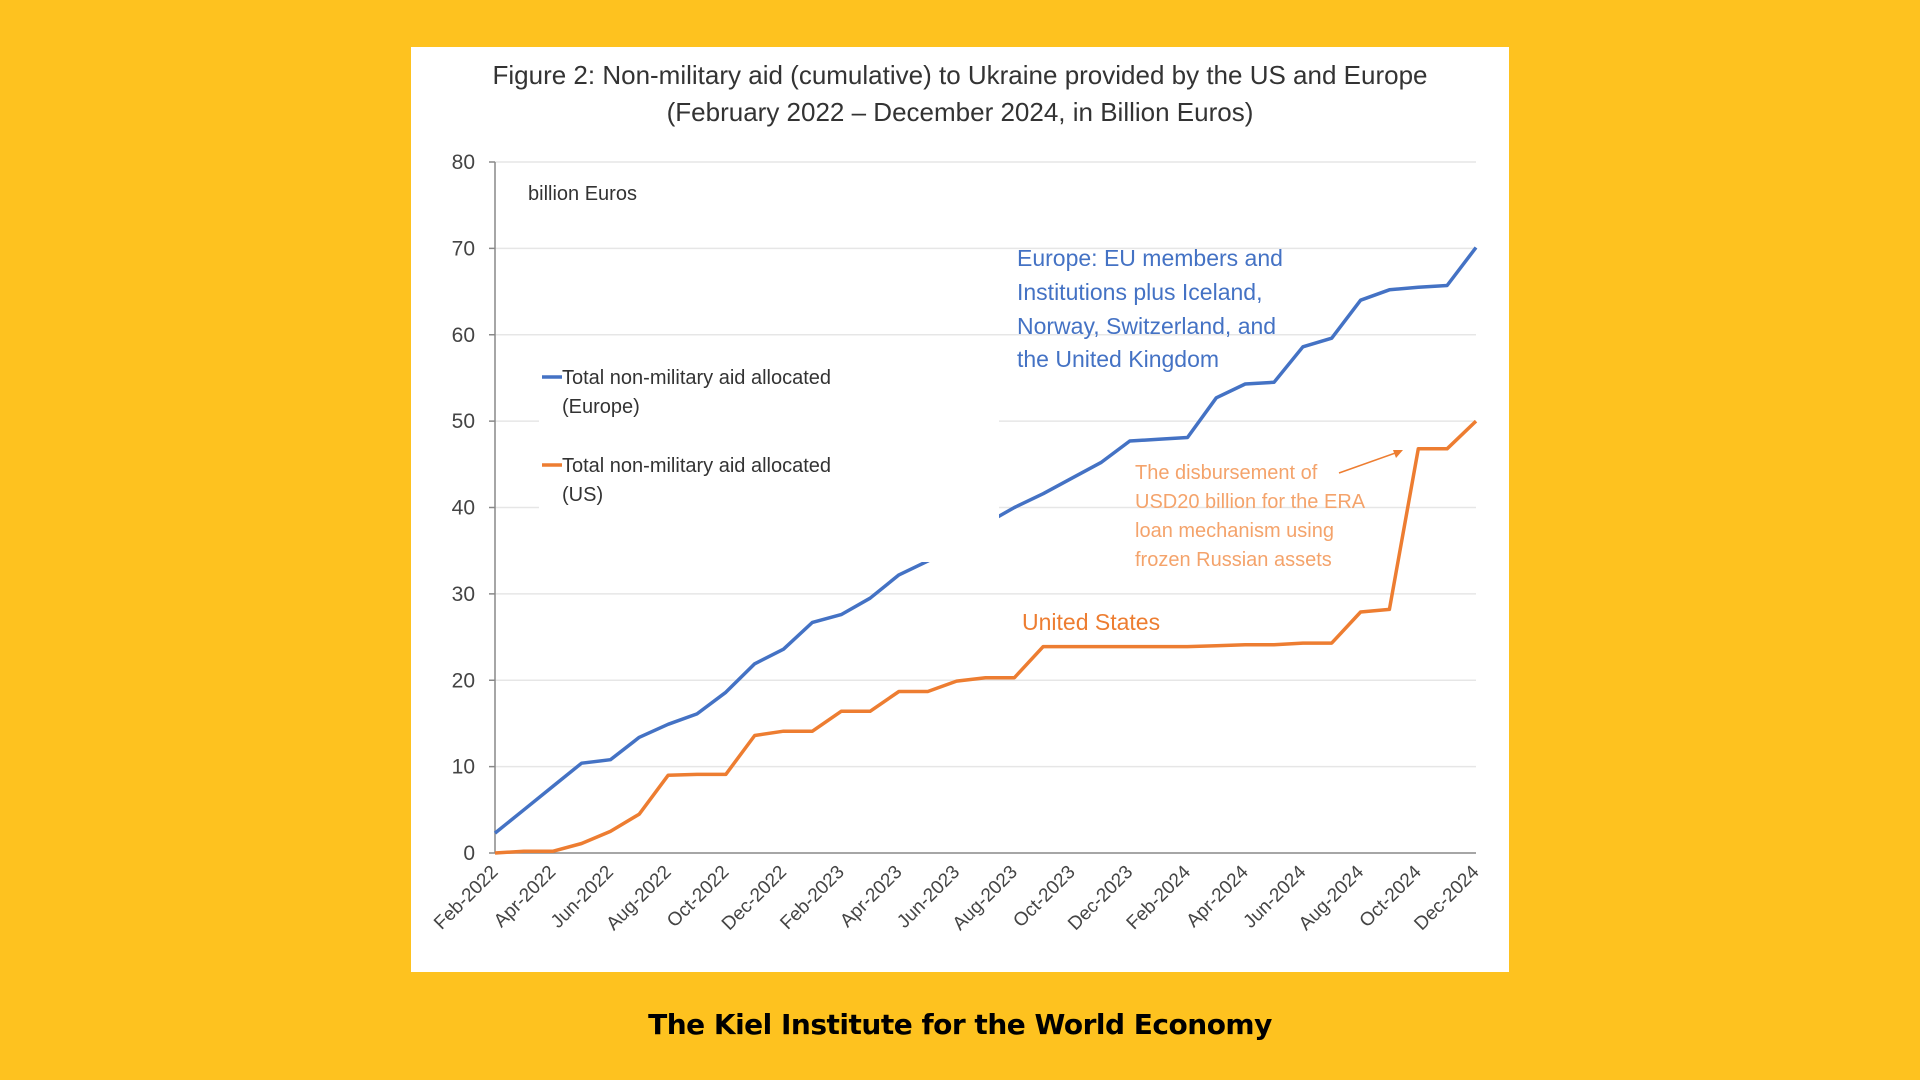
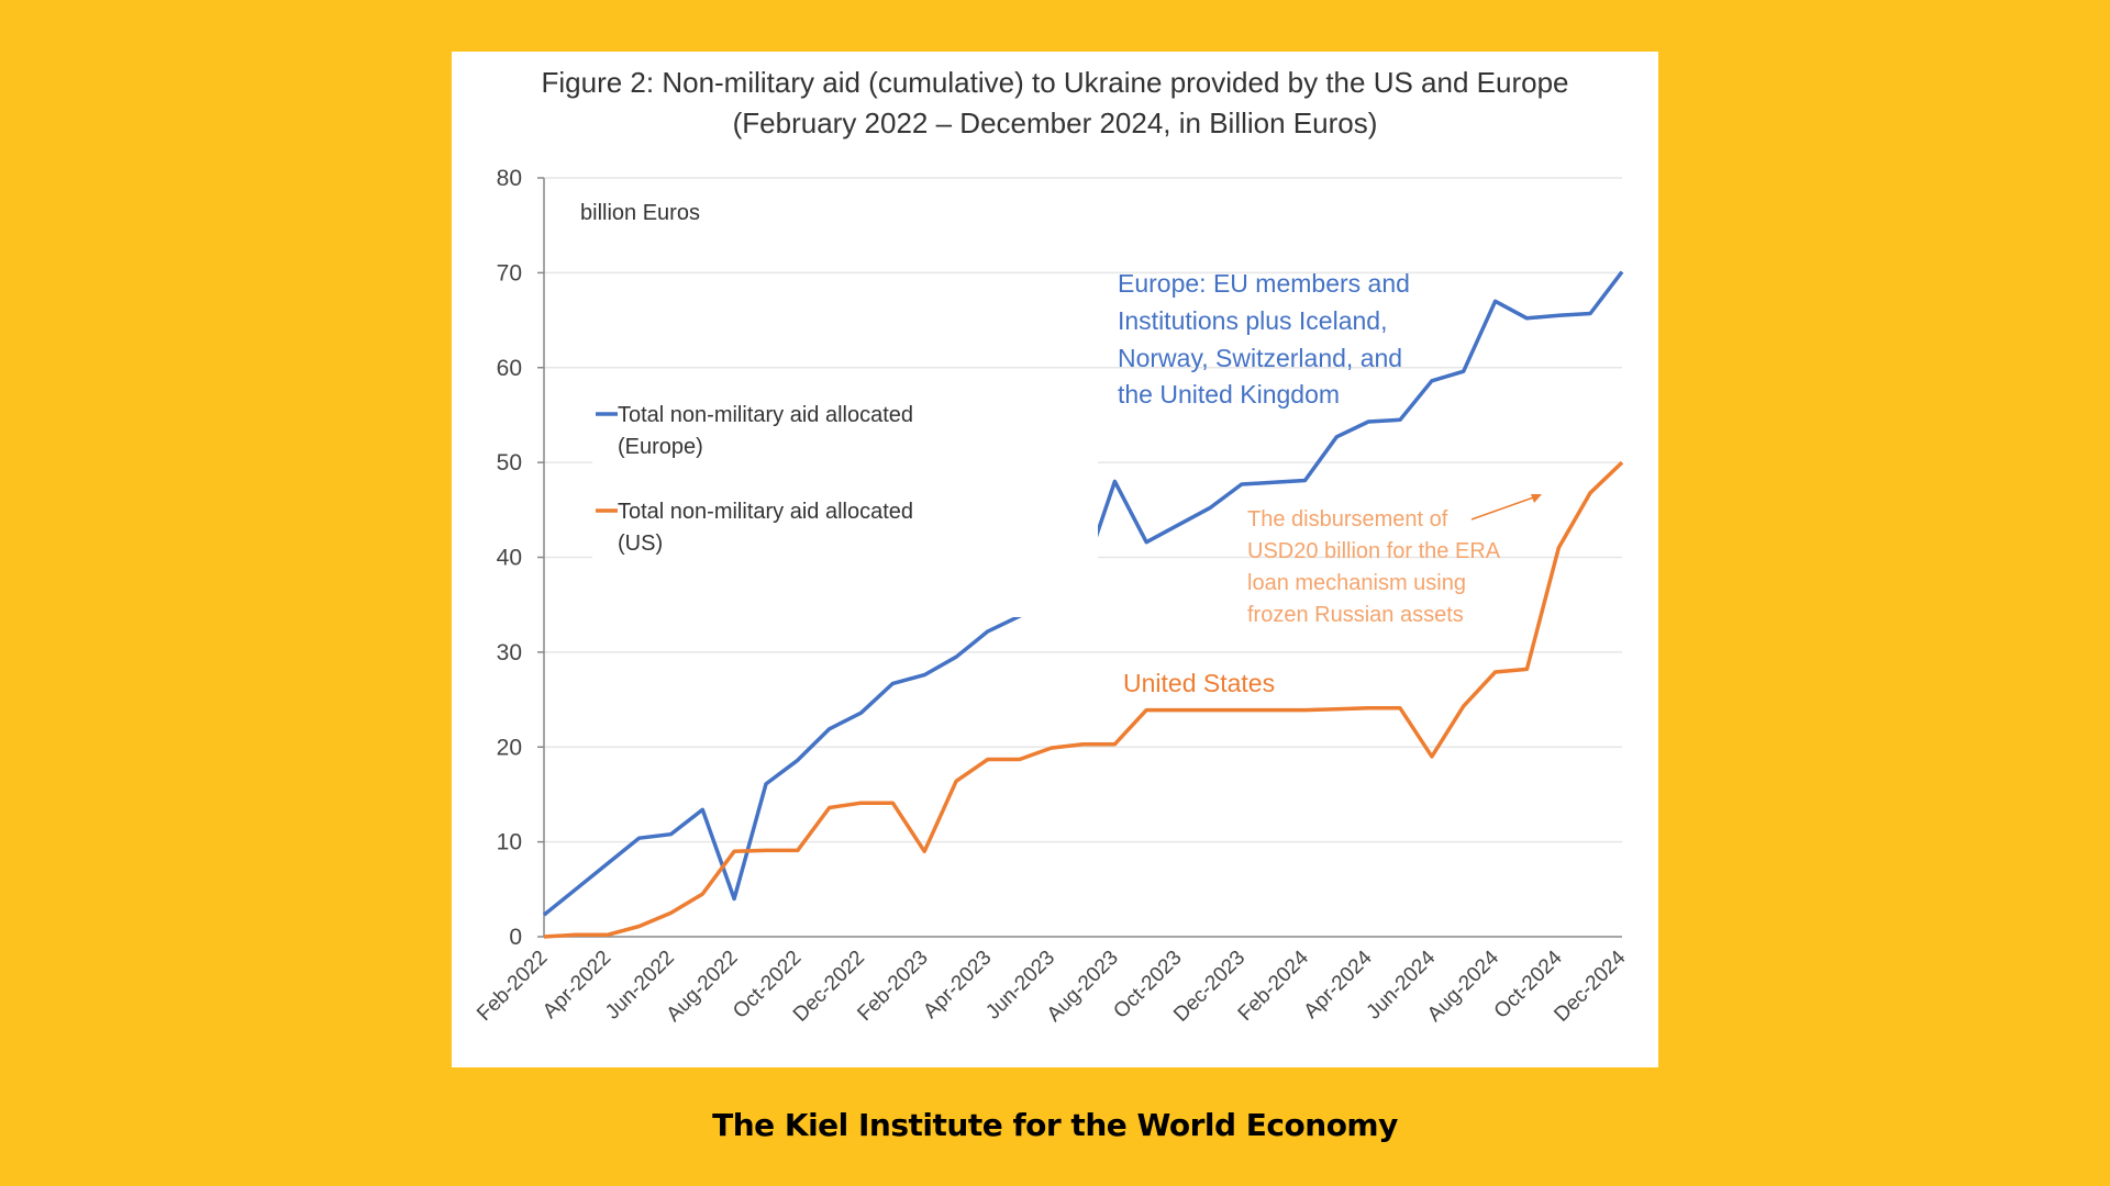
Total non-military aid allocated (Europe)/Aug-2022: 15 -> 4
Total non-military aid allocated (US)/Feb-2023: 16 -> 9
Total non-military aid allocated (Europe)/Aug-2023: 40 -> 48
Total non-military aid allocated (US)/Jun-2024: 24 -> 19
Total non-military aid allocated (Europe)/Aug-2024: 64 -> 67
Total non-military aid allocated (US)/Oct-2024: 47 -> 41
